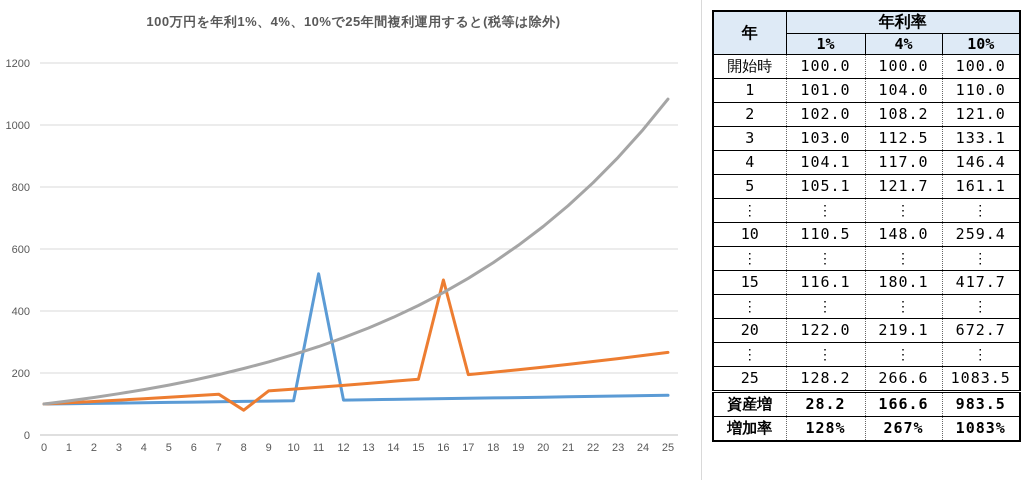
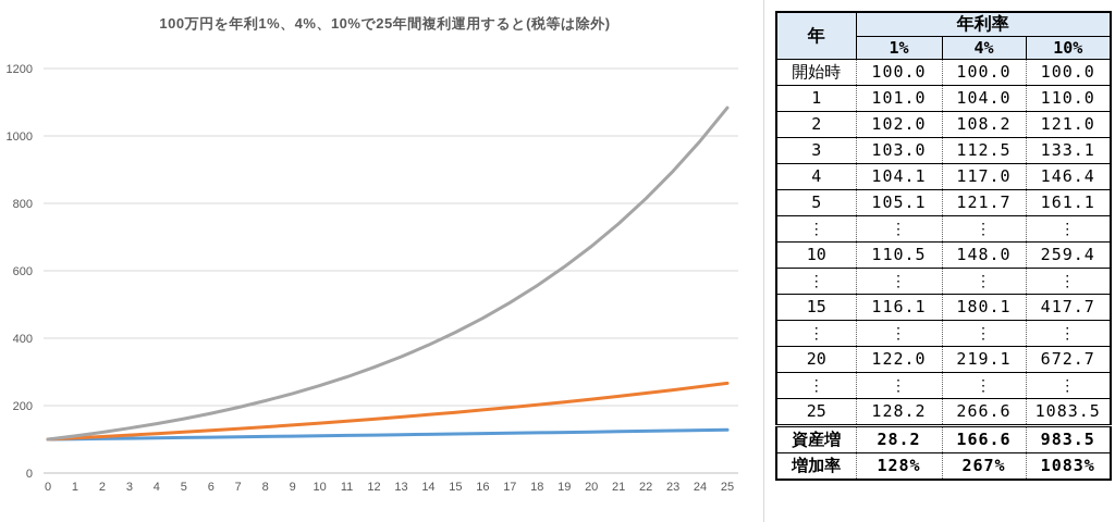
4%/8: 80 -> 140
1%/11: 520 -> 110
4%/16: 500 -> 190
